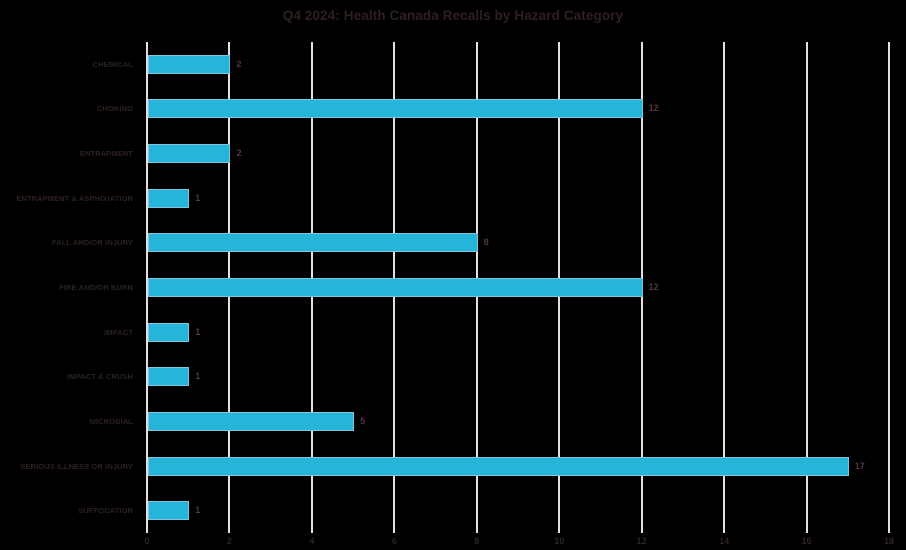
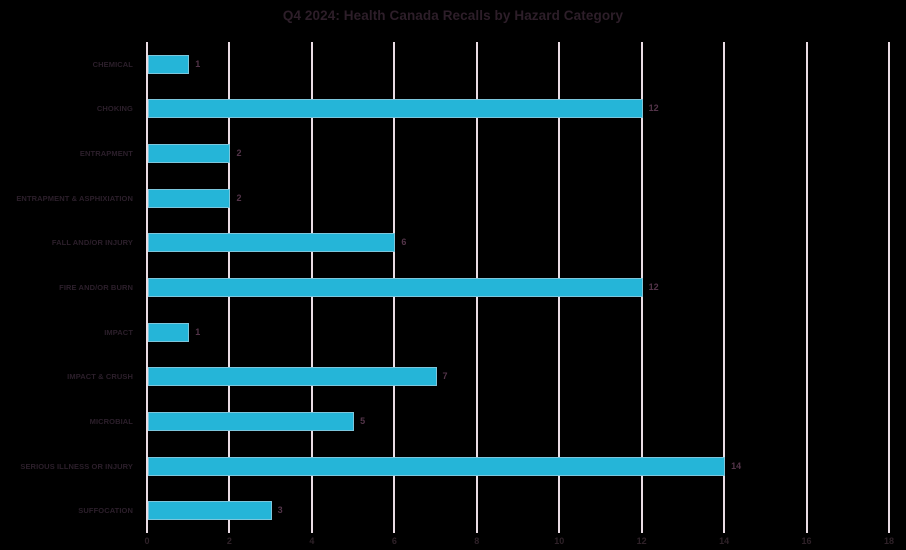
CHEMICAL: 2 -> 1
ENTRAPMENT & ASPHIXIATION: 1 -> 2
FALL AND/OR INJURY: 8 -> 6
IMPACT & CRUSH: 1 -> 7
SERIOUS ILLNESS OR INJURY: 17 -> 14
SUFFOCATION: 1 -> 3
